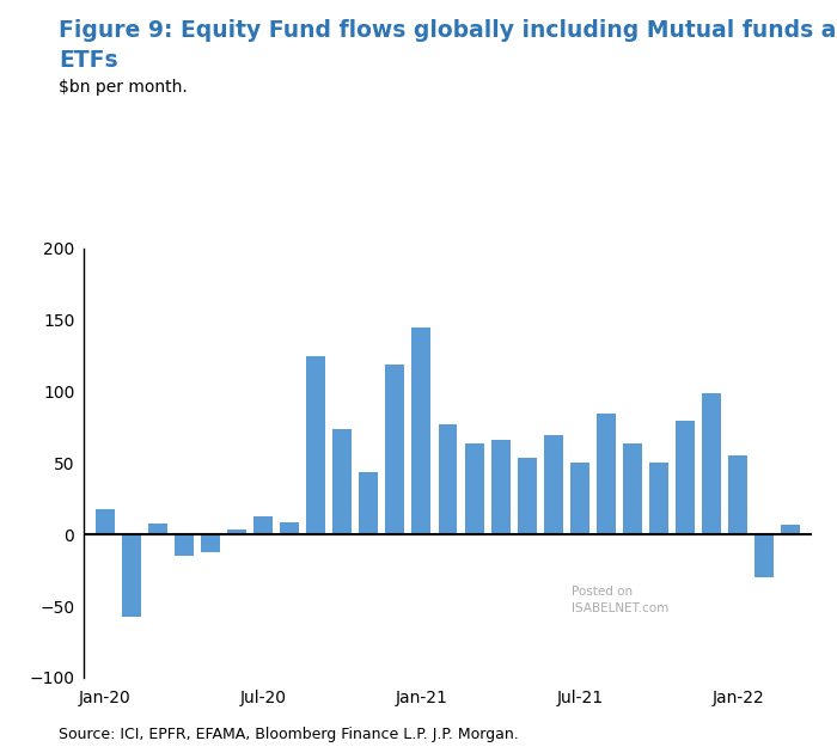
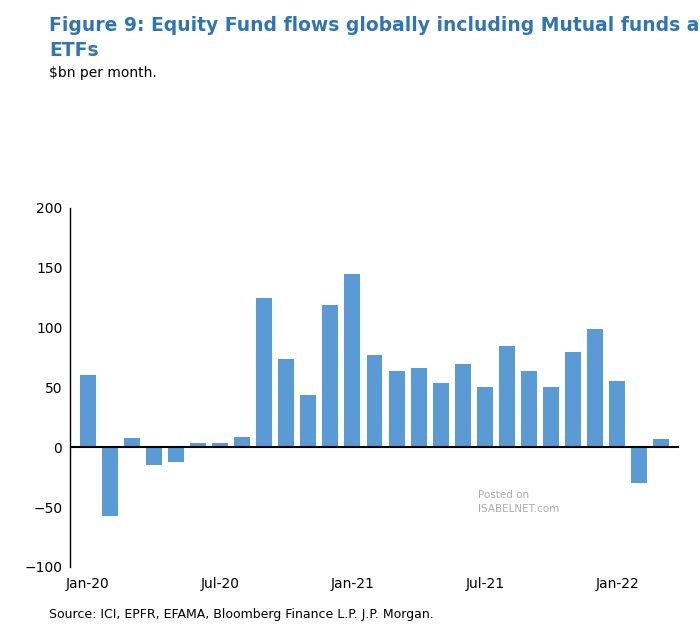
Jan-20: 18 -> 60
Jul-20: 13 -> 4
